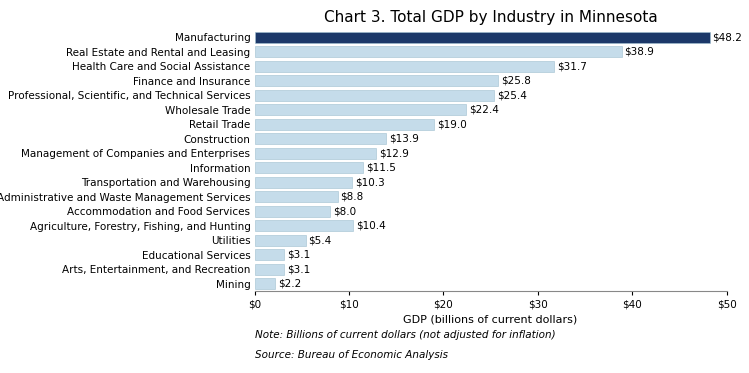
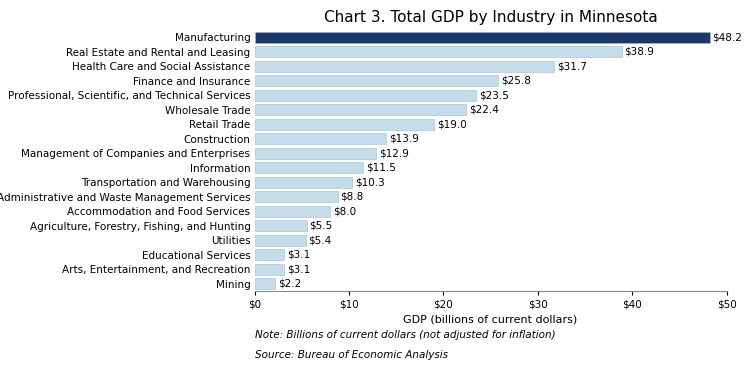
Professional, Scientific, and Technical Services: $25.4 -> $23.5
Agriculture, Forestry, Fishing, and Hunting: $10.4 -> $5.5
